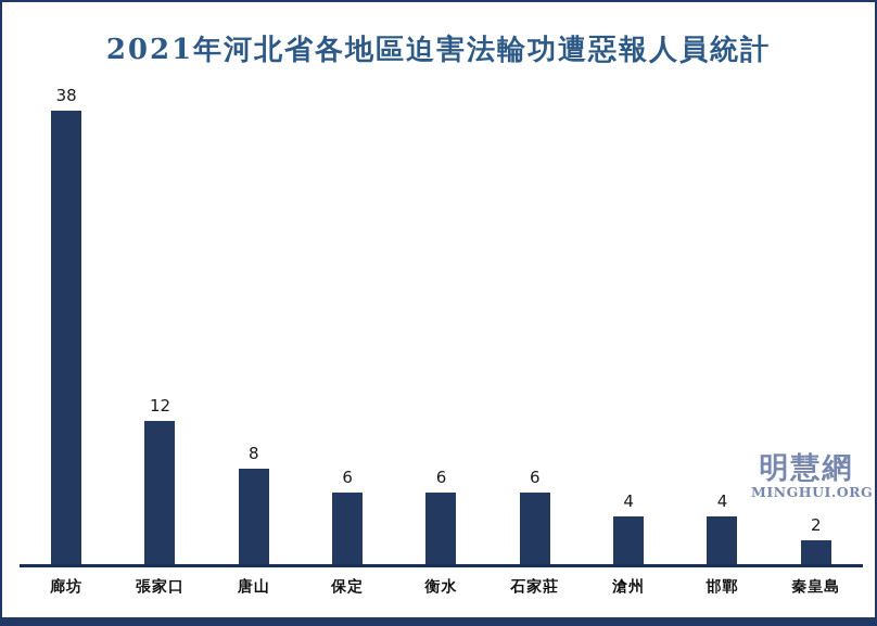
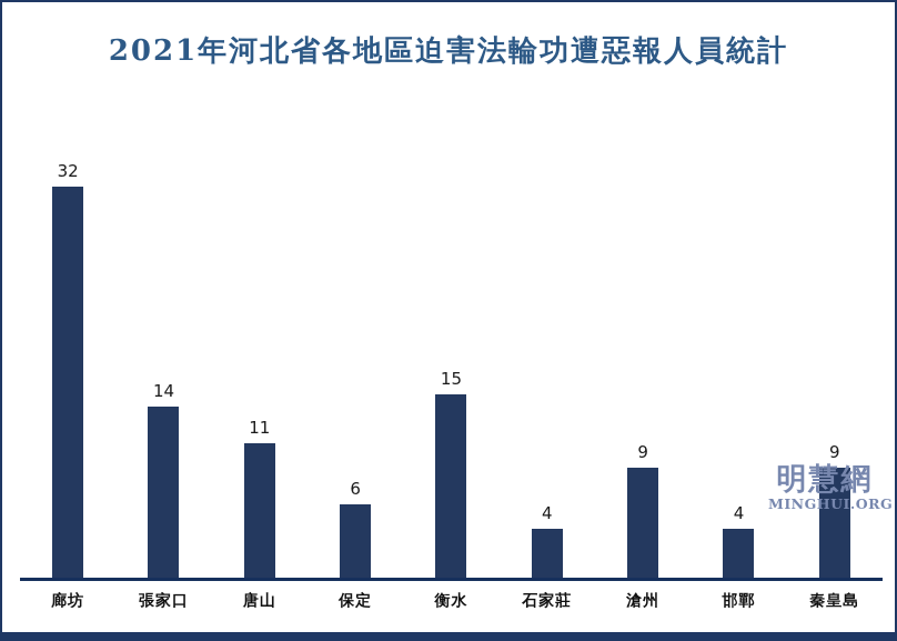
廊坊: 38 -> 32
張家口: 12 -> 14
唐山: 8 -> 11
衡水: 6 -> 15
石家莊: 6 -> 4
滄州: 4 -> 9
秦皇島: 2 -> 9
